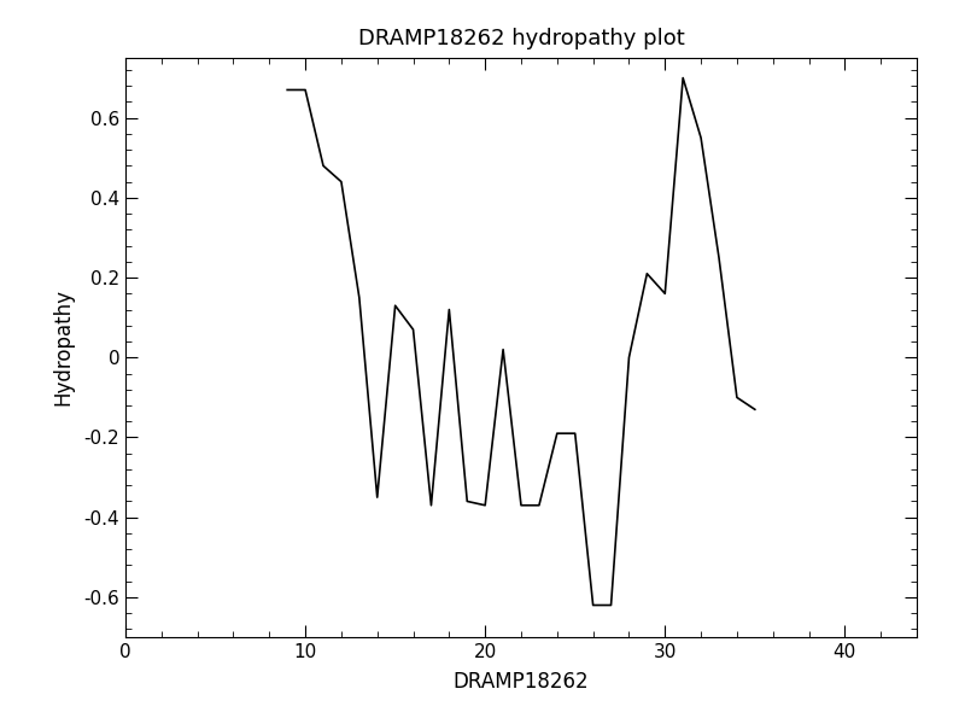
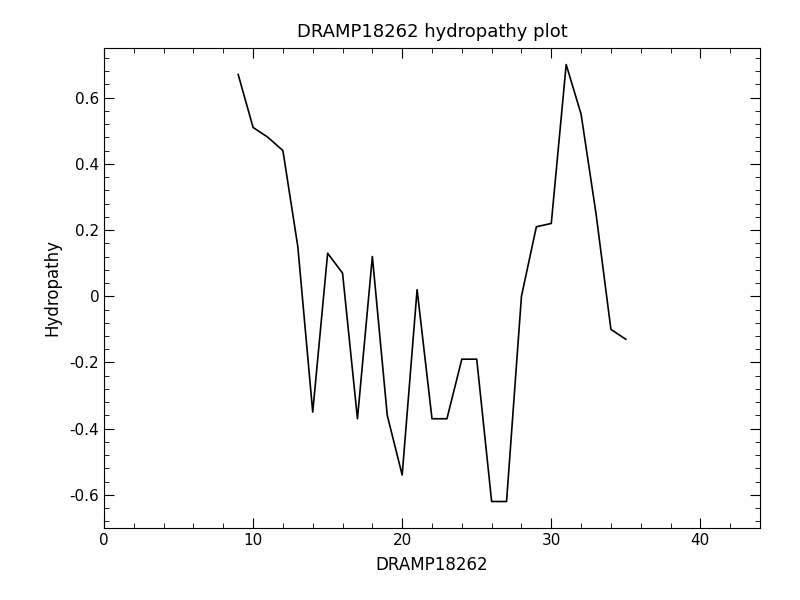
10: 0.67 -> 0.51
20: -0.37 -> -0.54
30: 0.16 -> 0.22
